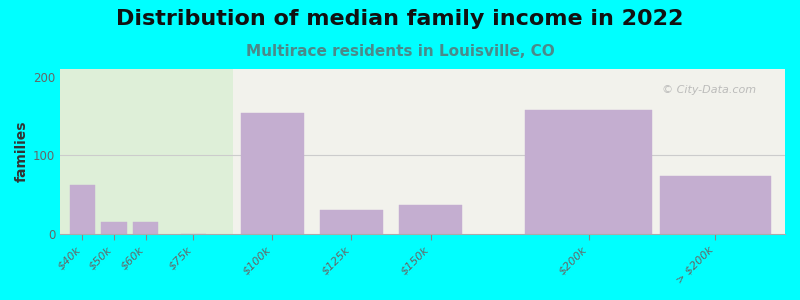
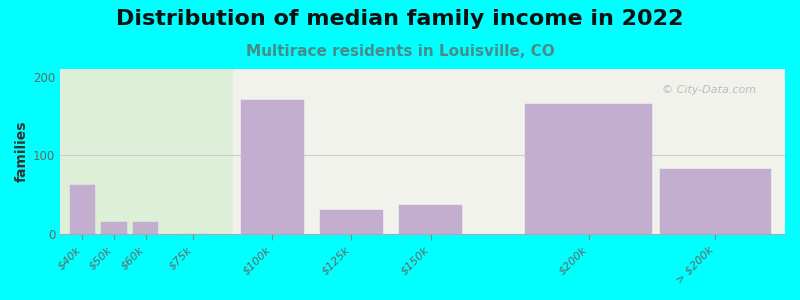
$100k: 154 -> 170
$200k: 158 -> 165
> $200k: 74 -> 83
